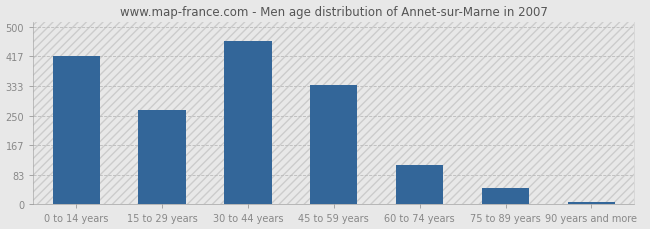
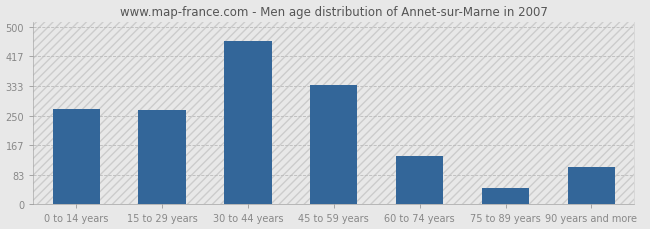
0 to 14 years: 417 -> 270
60 to 74 years: 110 -> 135
90 years and more: 8 -> 105
